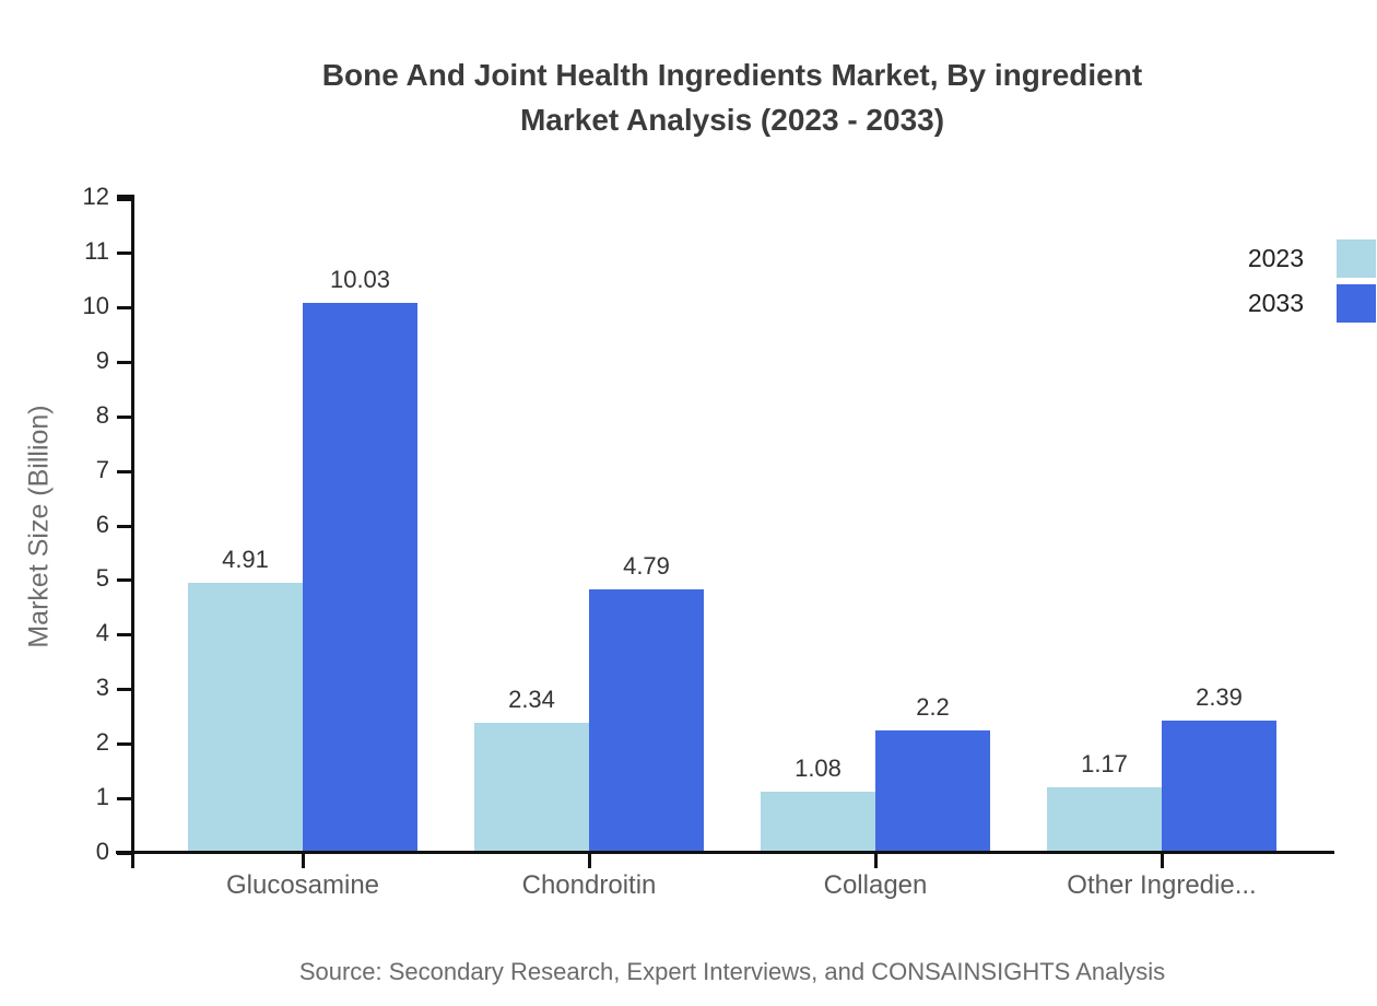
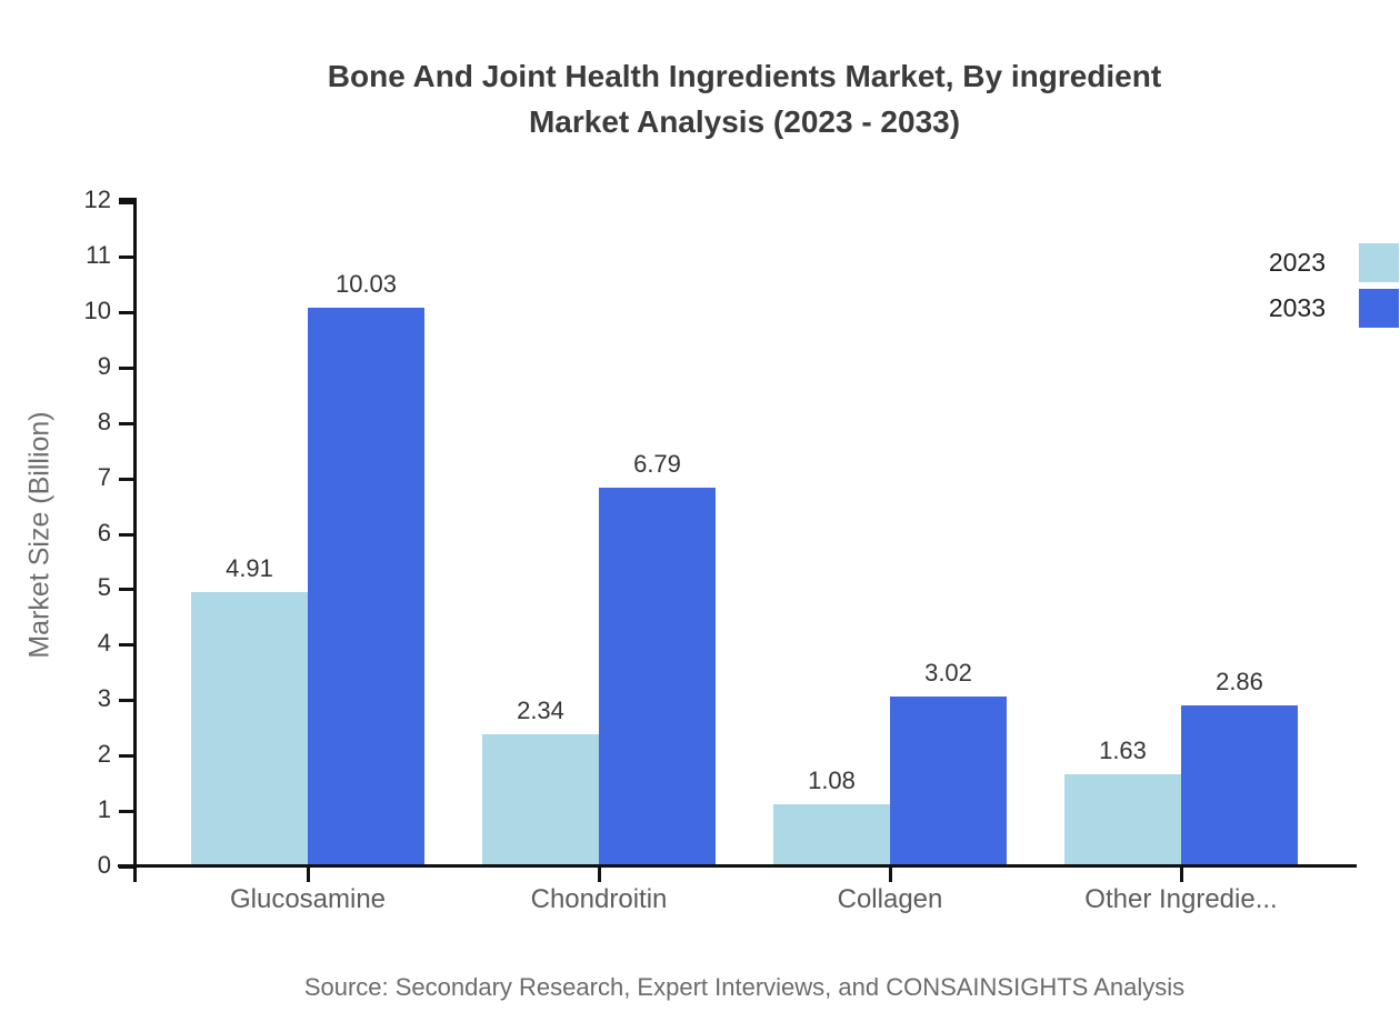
2033/Chondroitin: 4.79 -> 6.79
2033/Collagen: 2.2 -> 3.02
2023/Other Ingredie...: 1.17 -> 1.63
2033/Other Ingredie...: 2.39 -> 2.86
